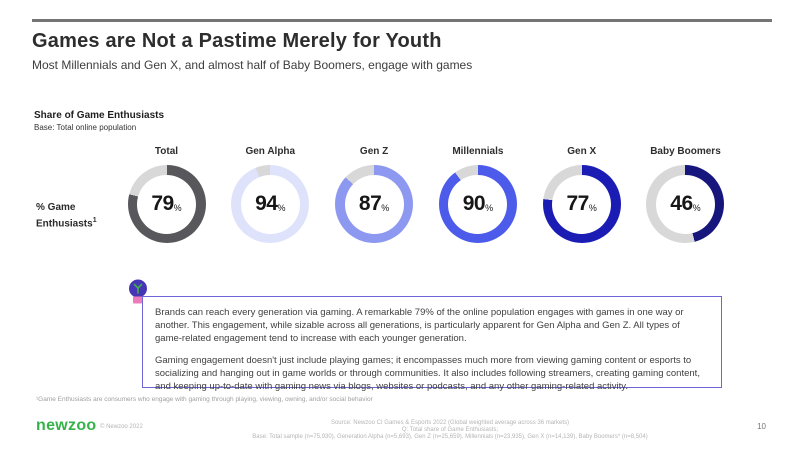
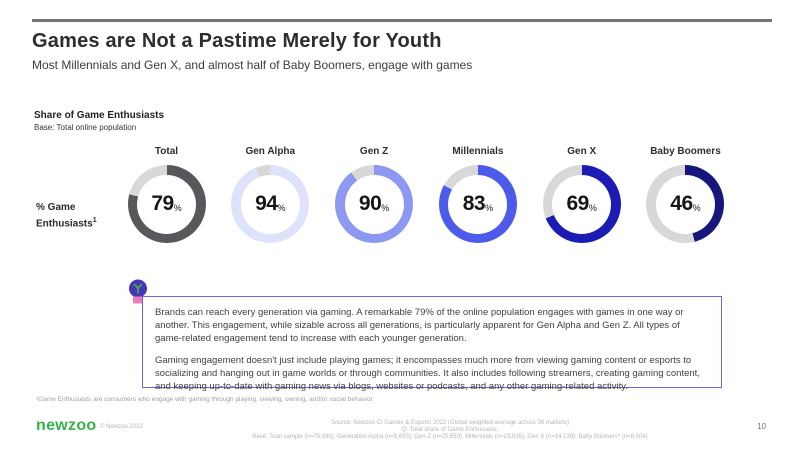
Gen Z: 87 -> 90
Millennials: 90 -> 83
Gen X: 77 -> 69
